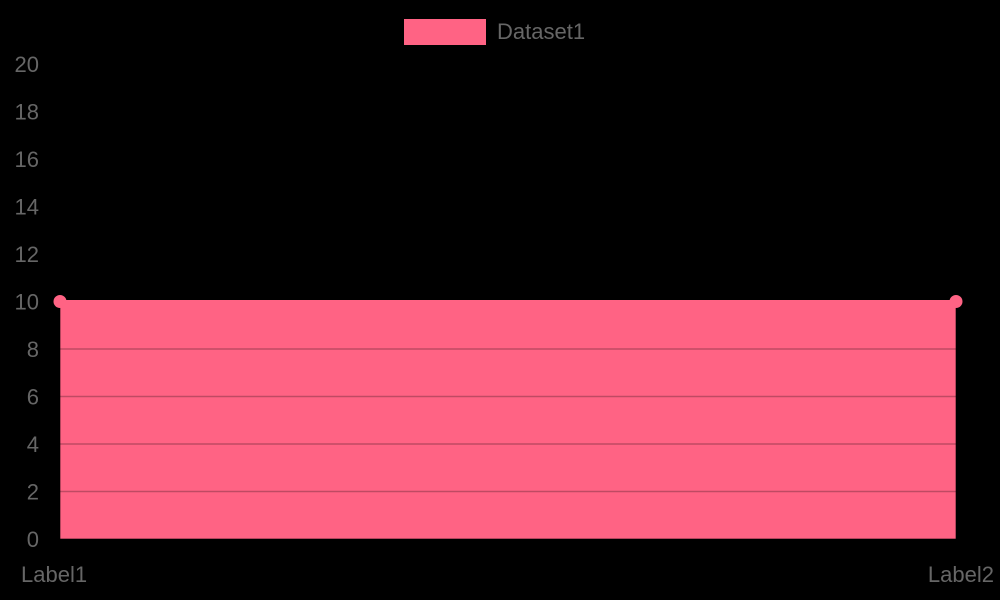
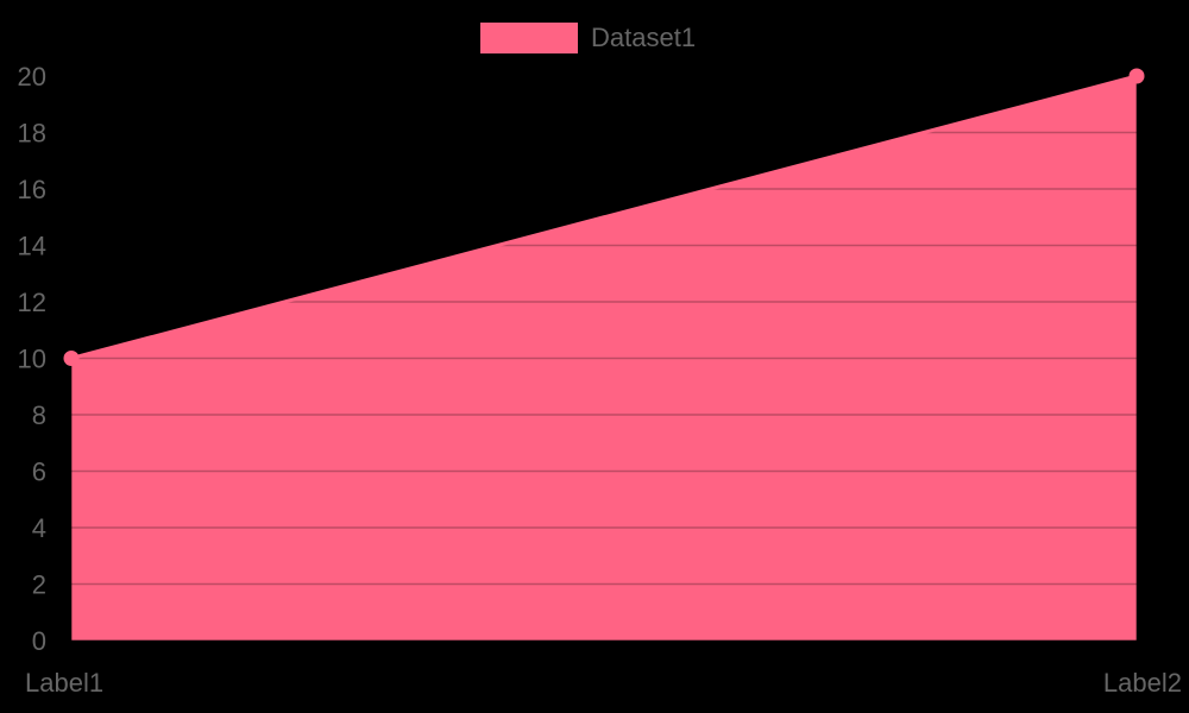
Label2: 10 -> 20
